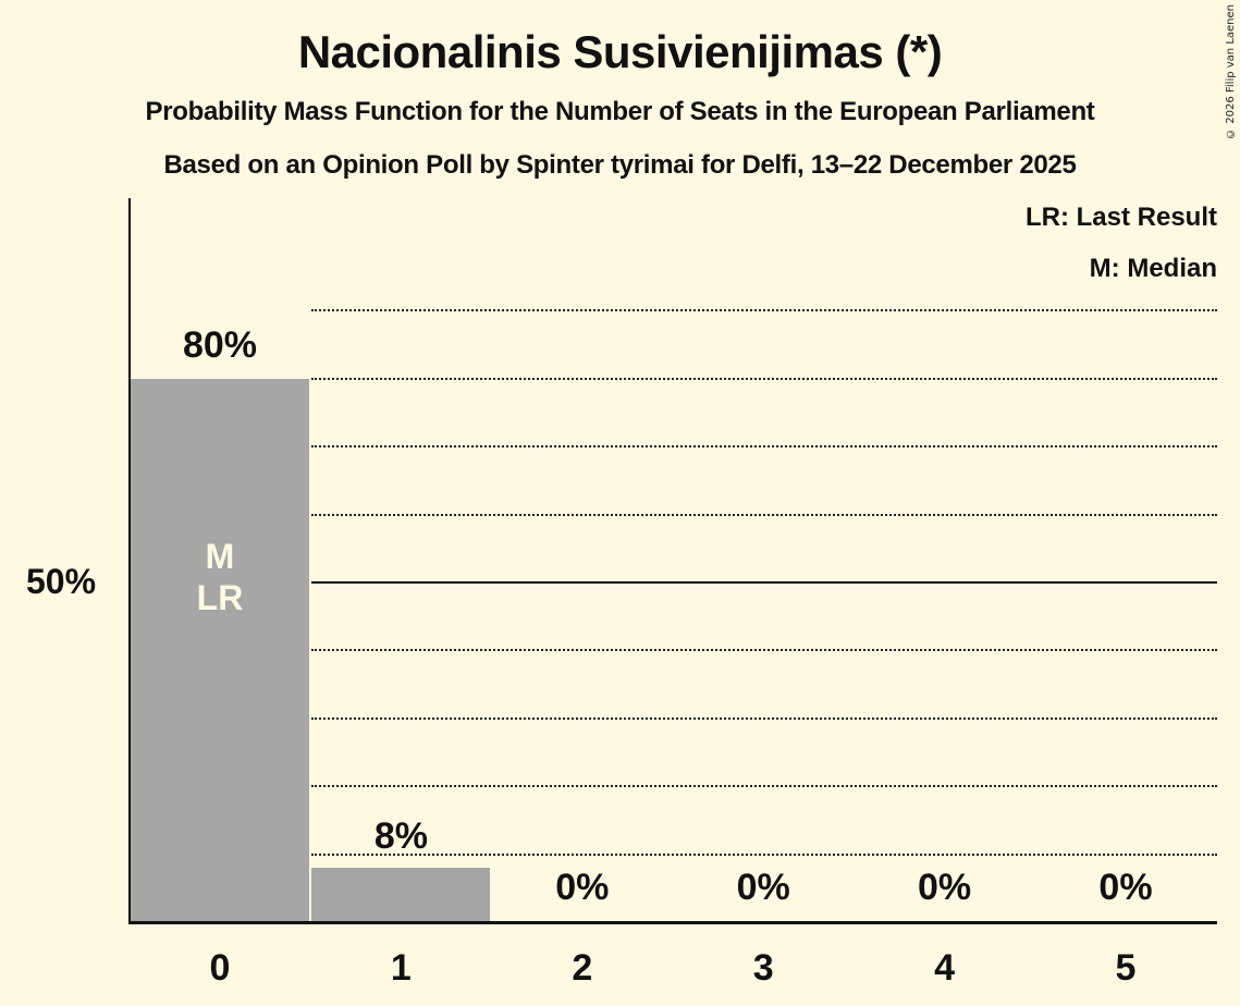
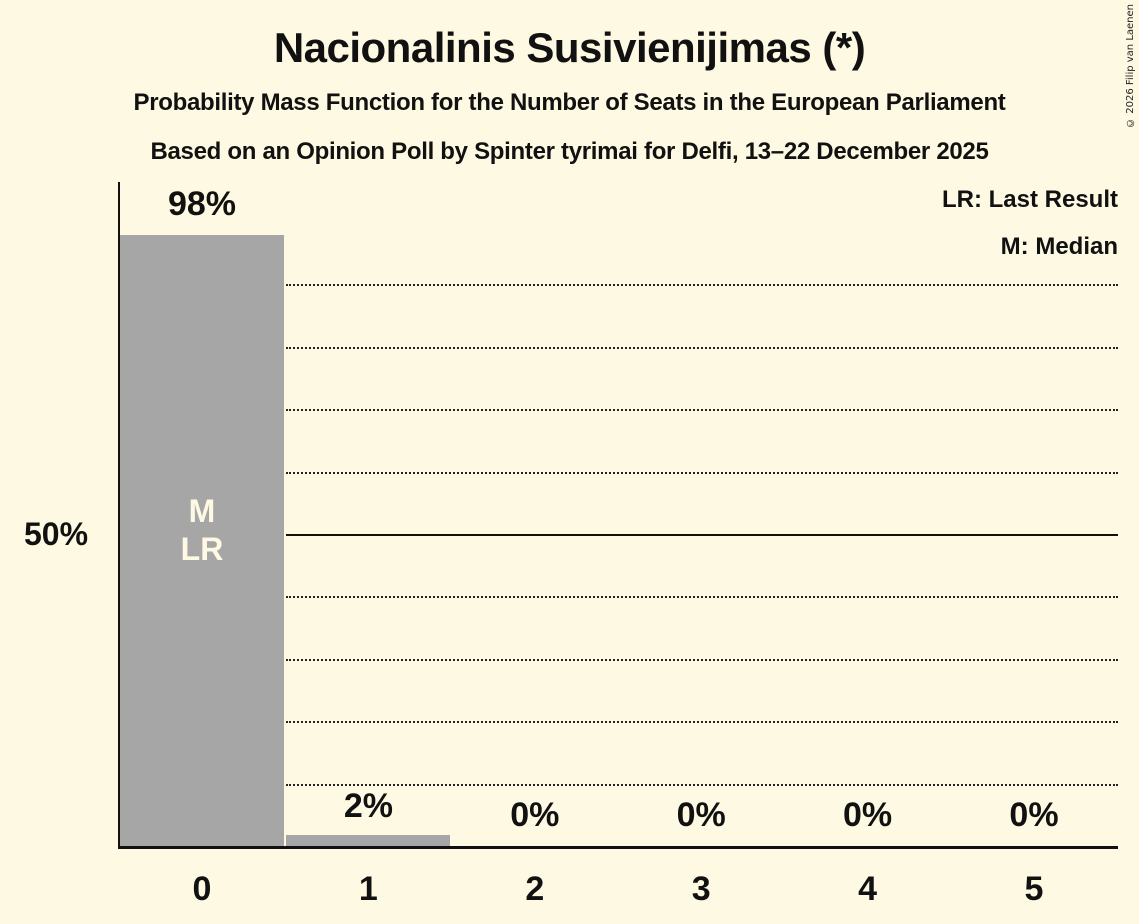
0: 80% -> 98%
1: 8% -> 2%
